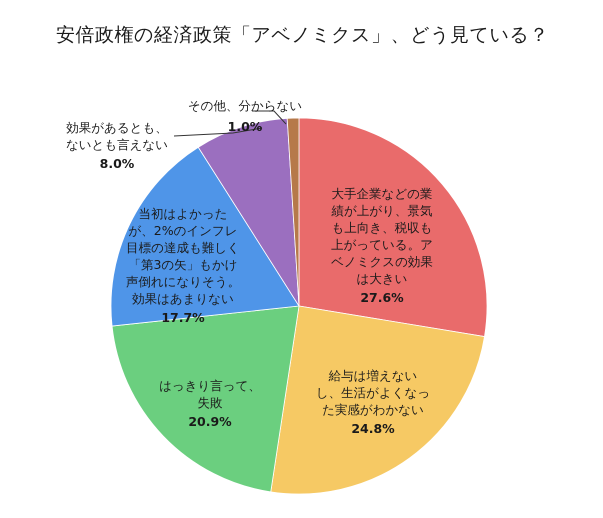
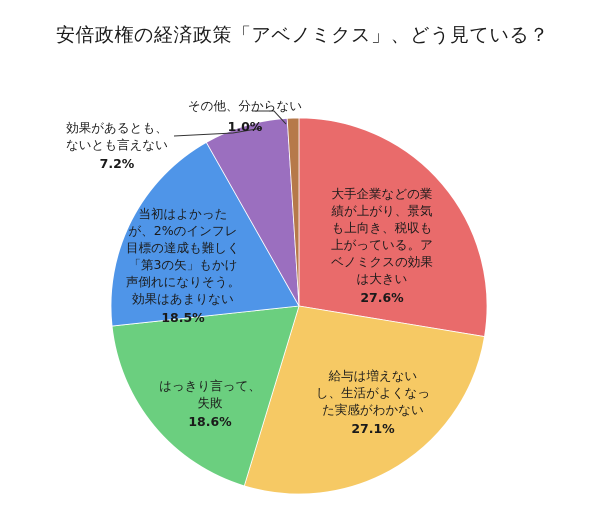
給与は増えないし、生活がよくなった実感がわかない: 24.8% -> 27.1%
はっきり言って、失敗: 20.9% -> 18.6%
当初はよかったが、2%のインフレ目標の達成も難しく「第3の矢」もかけ声倒れになりそう。効果はあまりない: 17.7% -> 18.5%
効果があるとも、ないとも言えない: 8.0% -> 7.2%
